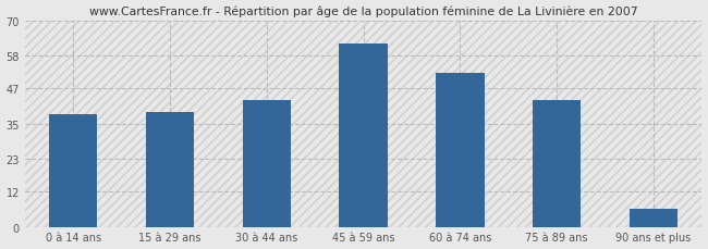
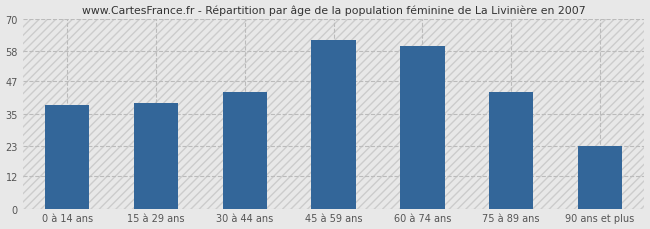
60 à 74 ans: 52 -> 60
90 ans et plus: 6 -> 23
